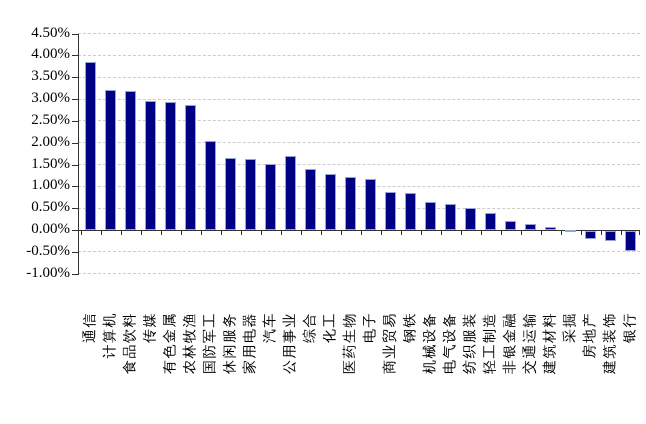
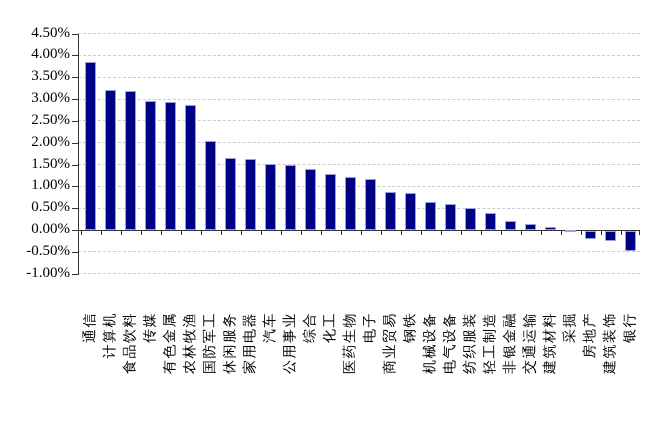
公用事业: 1.7% -> 1.5%
